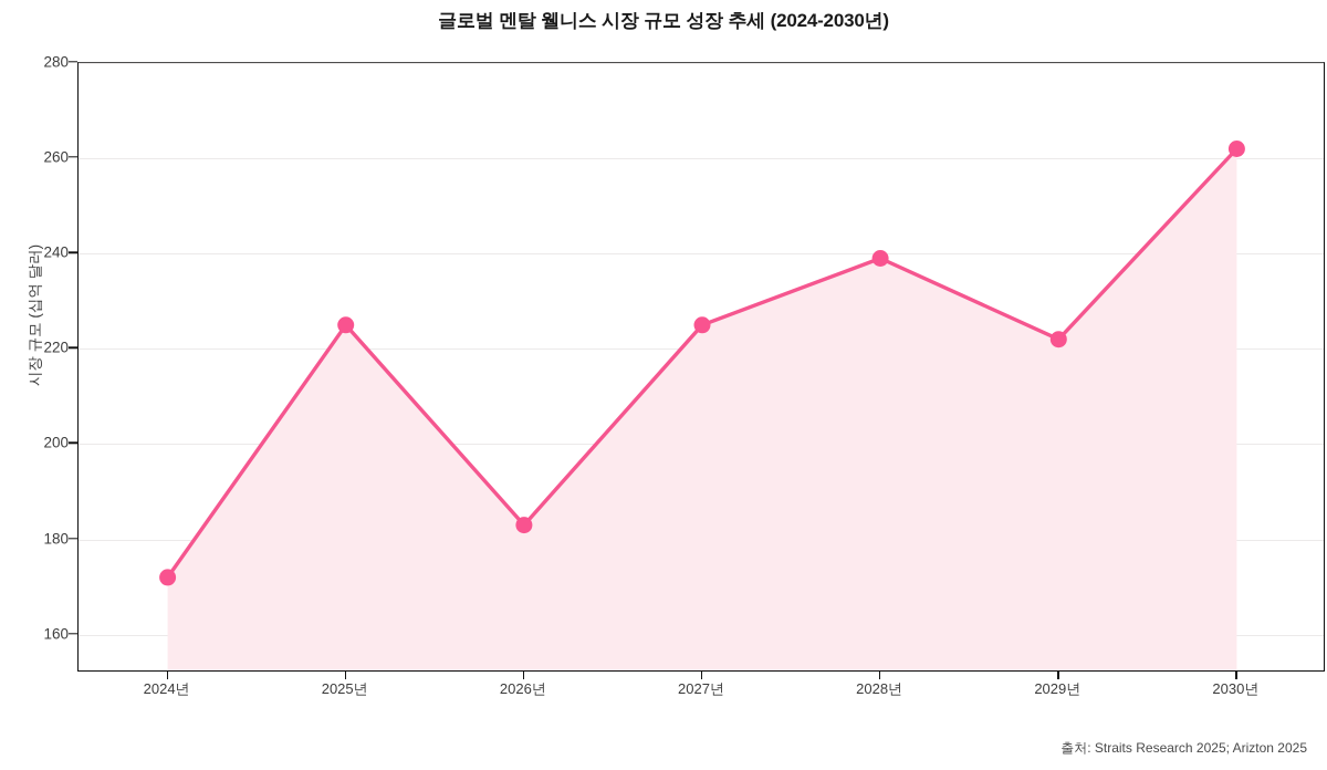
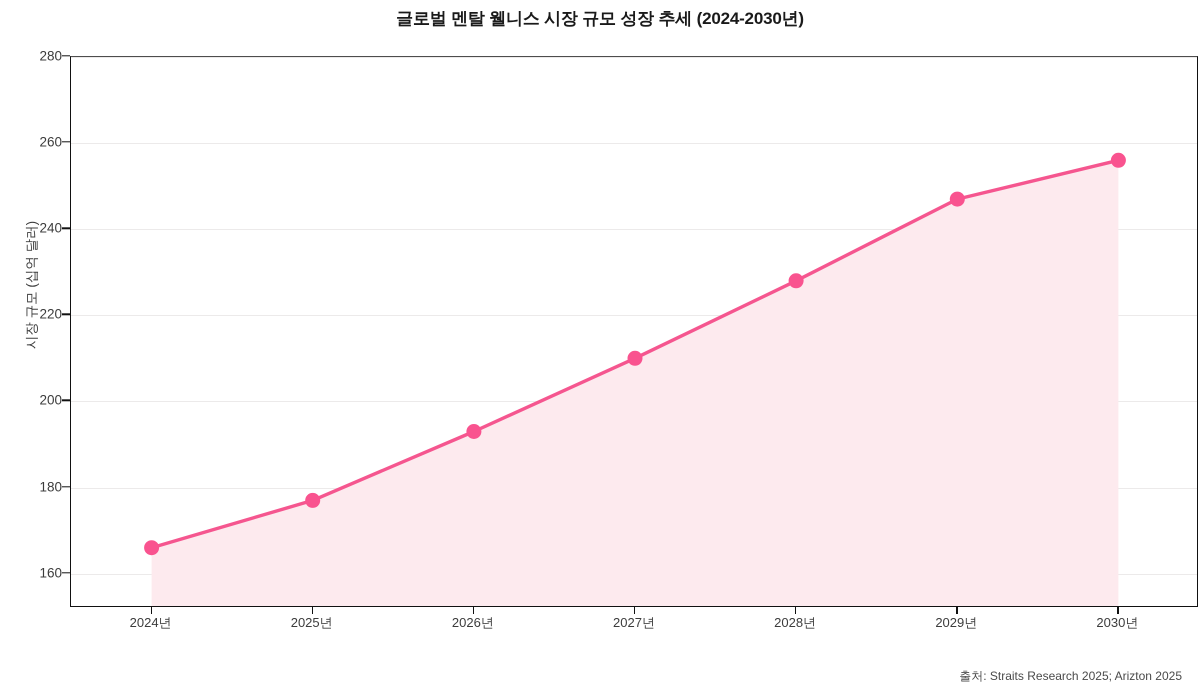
2024년: 172 -> 166
2025년: 225 -> 177
2026년: 183 -> 193
2027년: 225 -> 210
2028년: 239 -> 228
2029년: 222 -> 247
2030년: 262 -> 256
